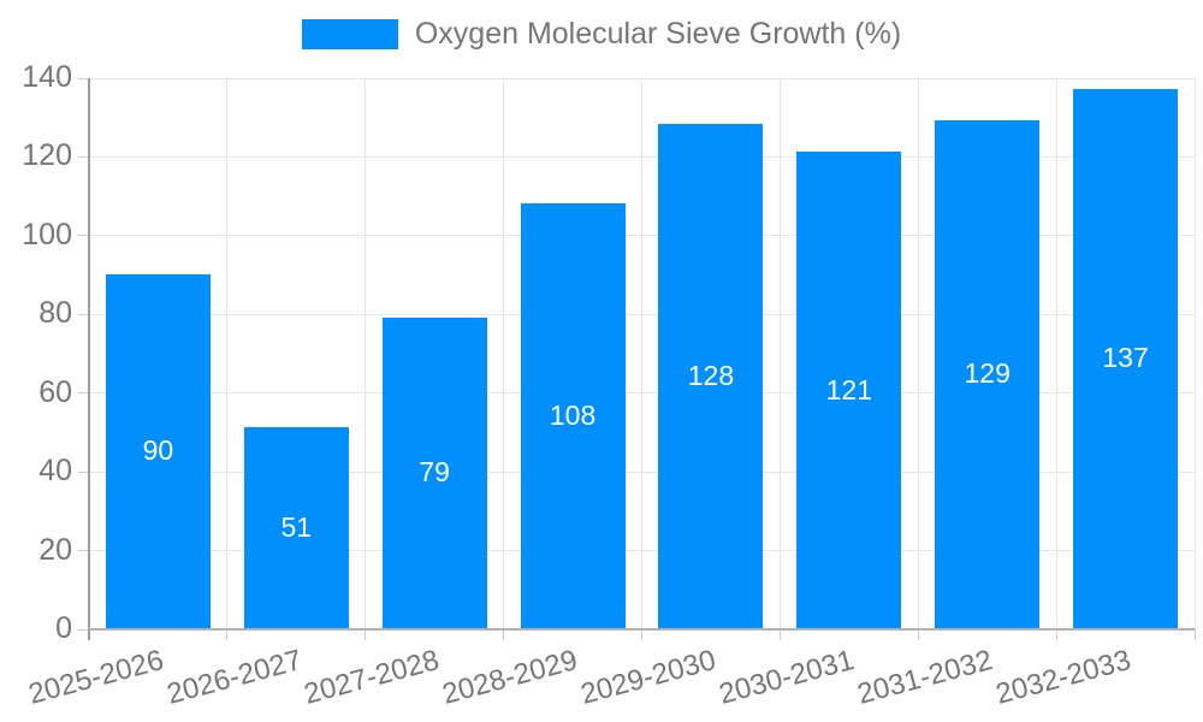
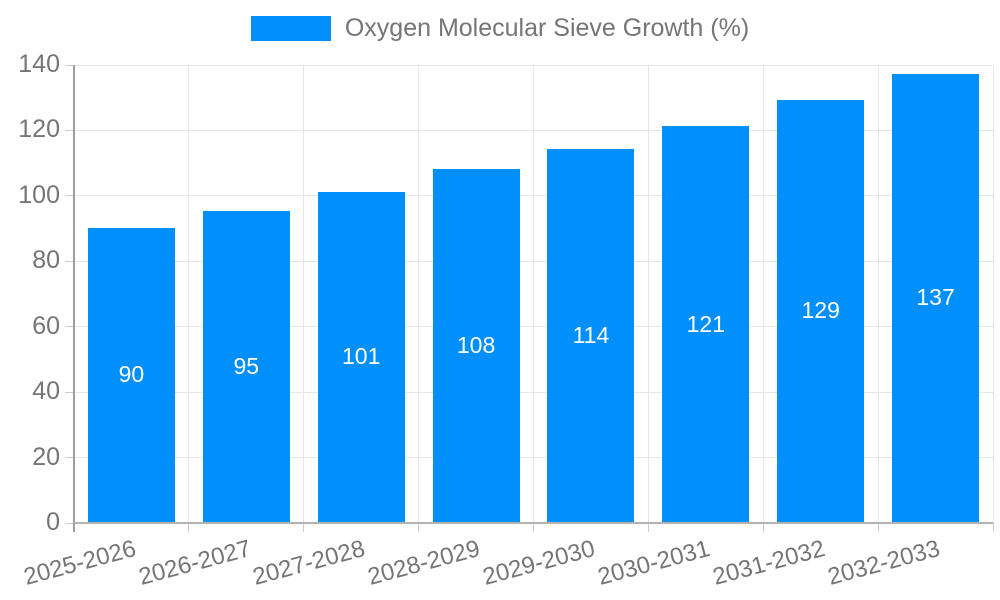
2026-2027: 51 -> 95
2027-2028: 79 -> 101
2029-2030: 128 -> 114
